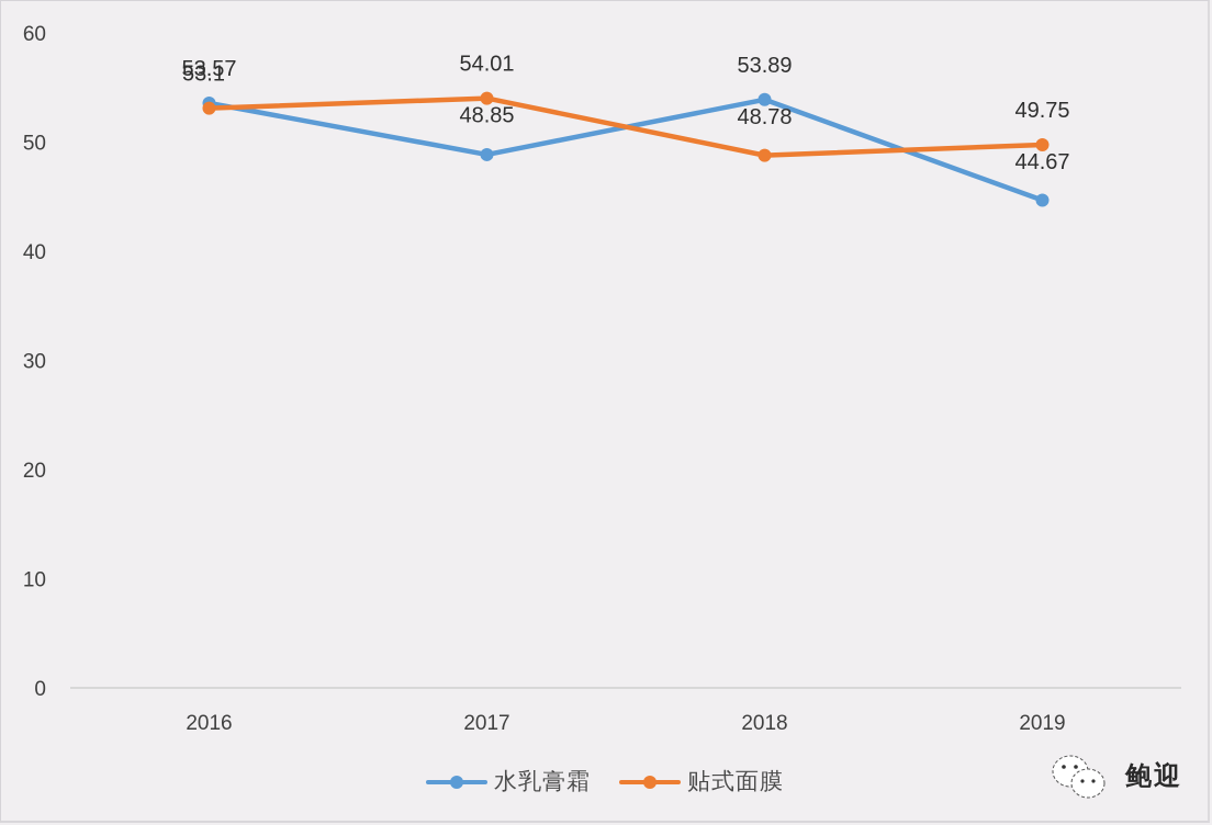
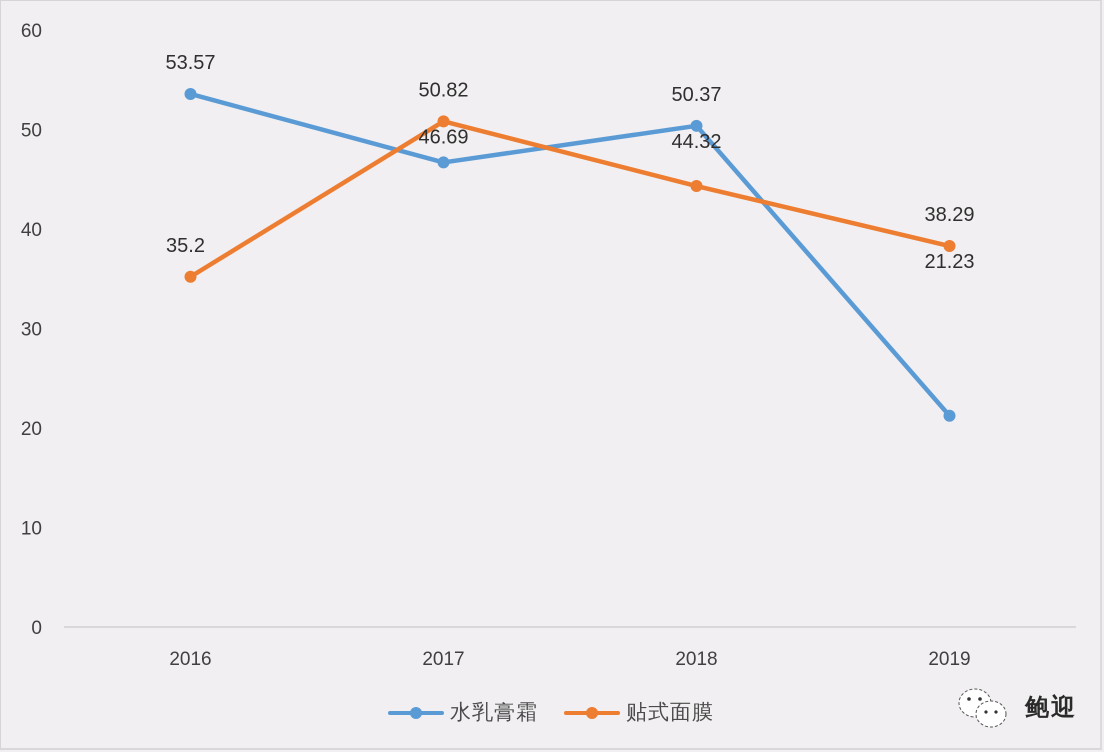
贴式面膜/2016: 53.1 -> 35.2
水乳膏霜/2017: 48.85 -> 46.69
贴式面膜/2017: 54.01 -> 50.82
水乳膏霜/2018: 53.89 -> 50.37
贴式面膜/2018: 48.78 -> 44.32
水乳膏霜/2019: 44.67 -> 21.23
贴式面膜/2019: 49.75 -> 38.29
